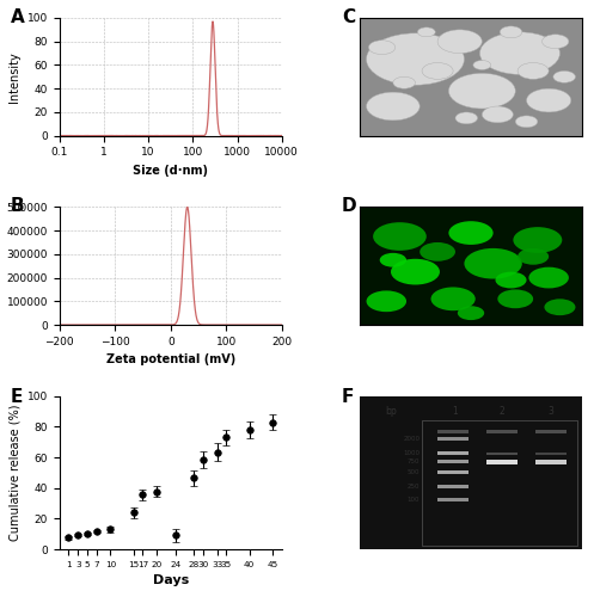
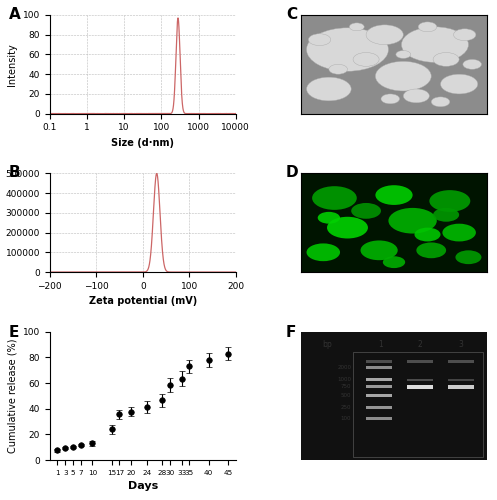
24: 9 -> 42
